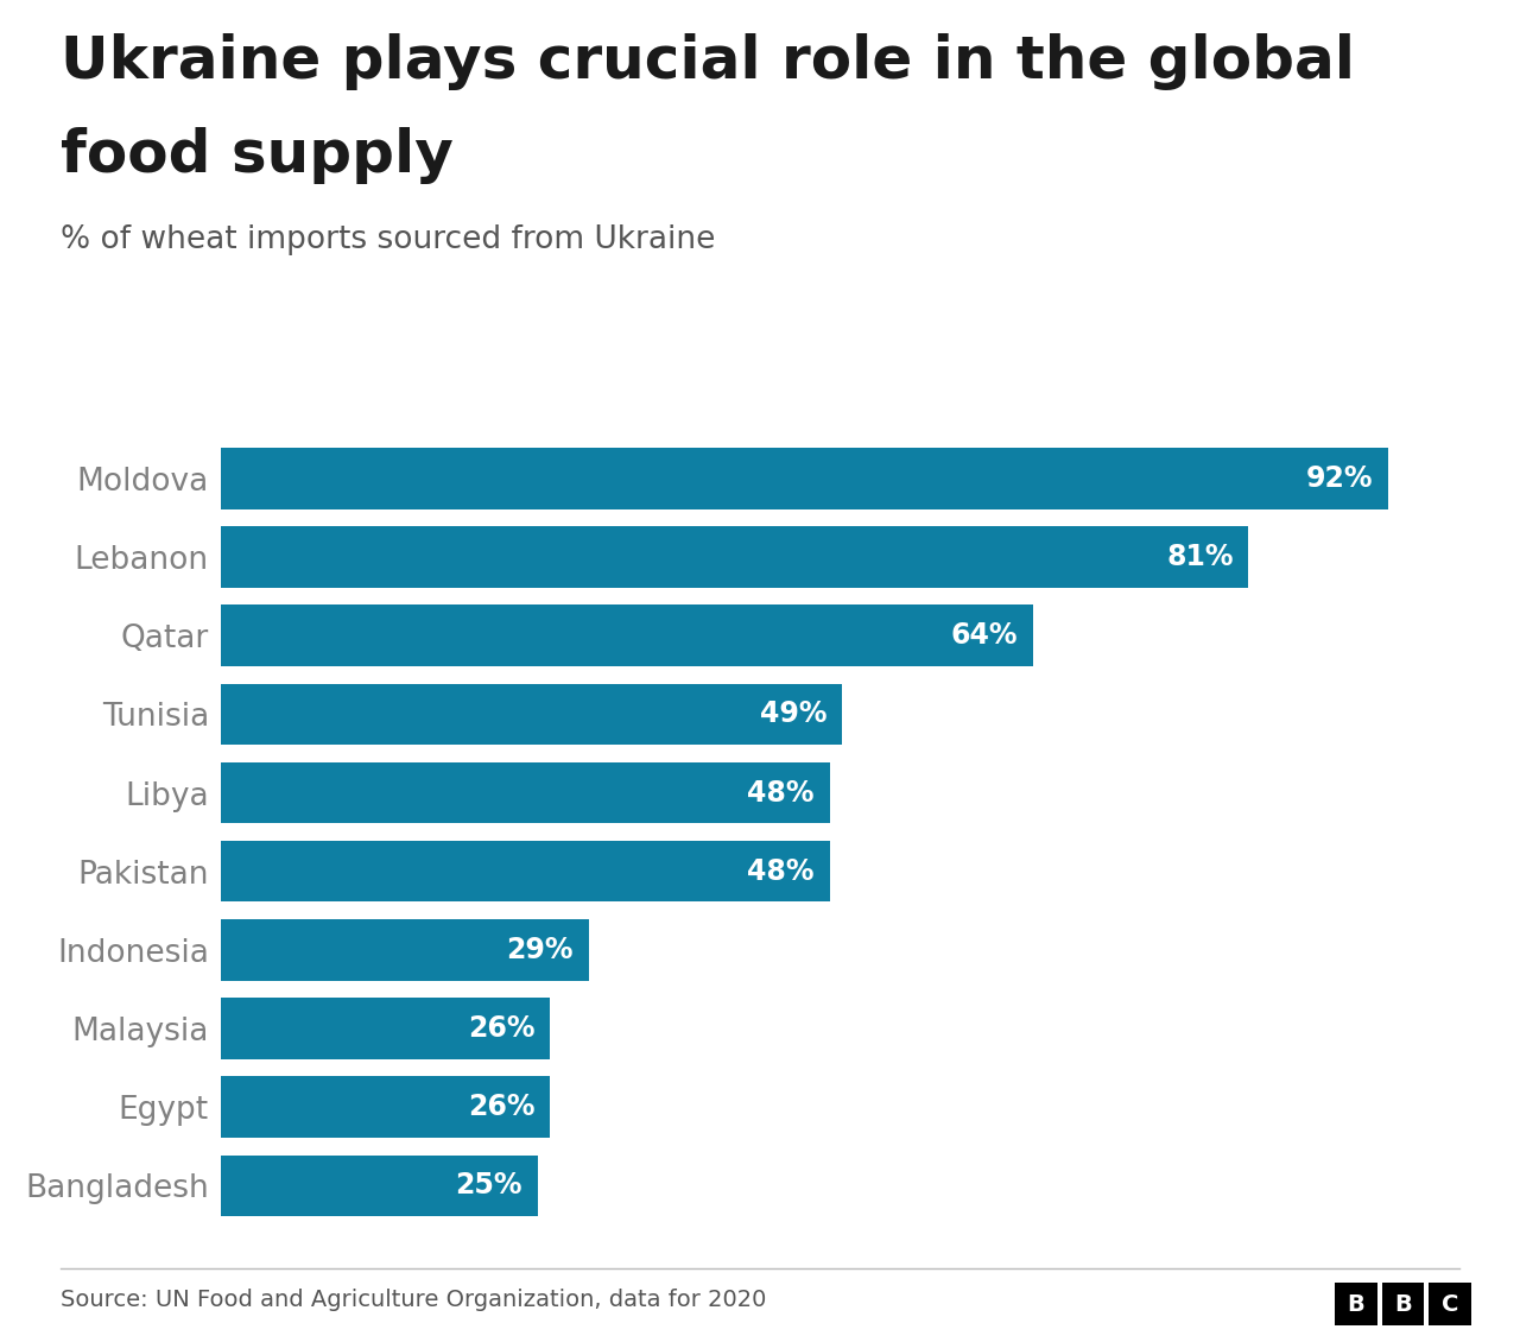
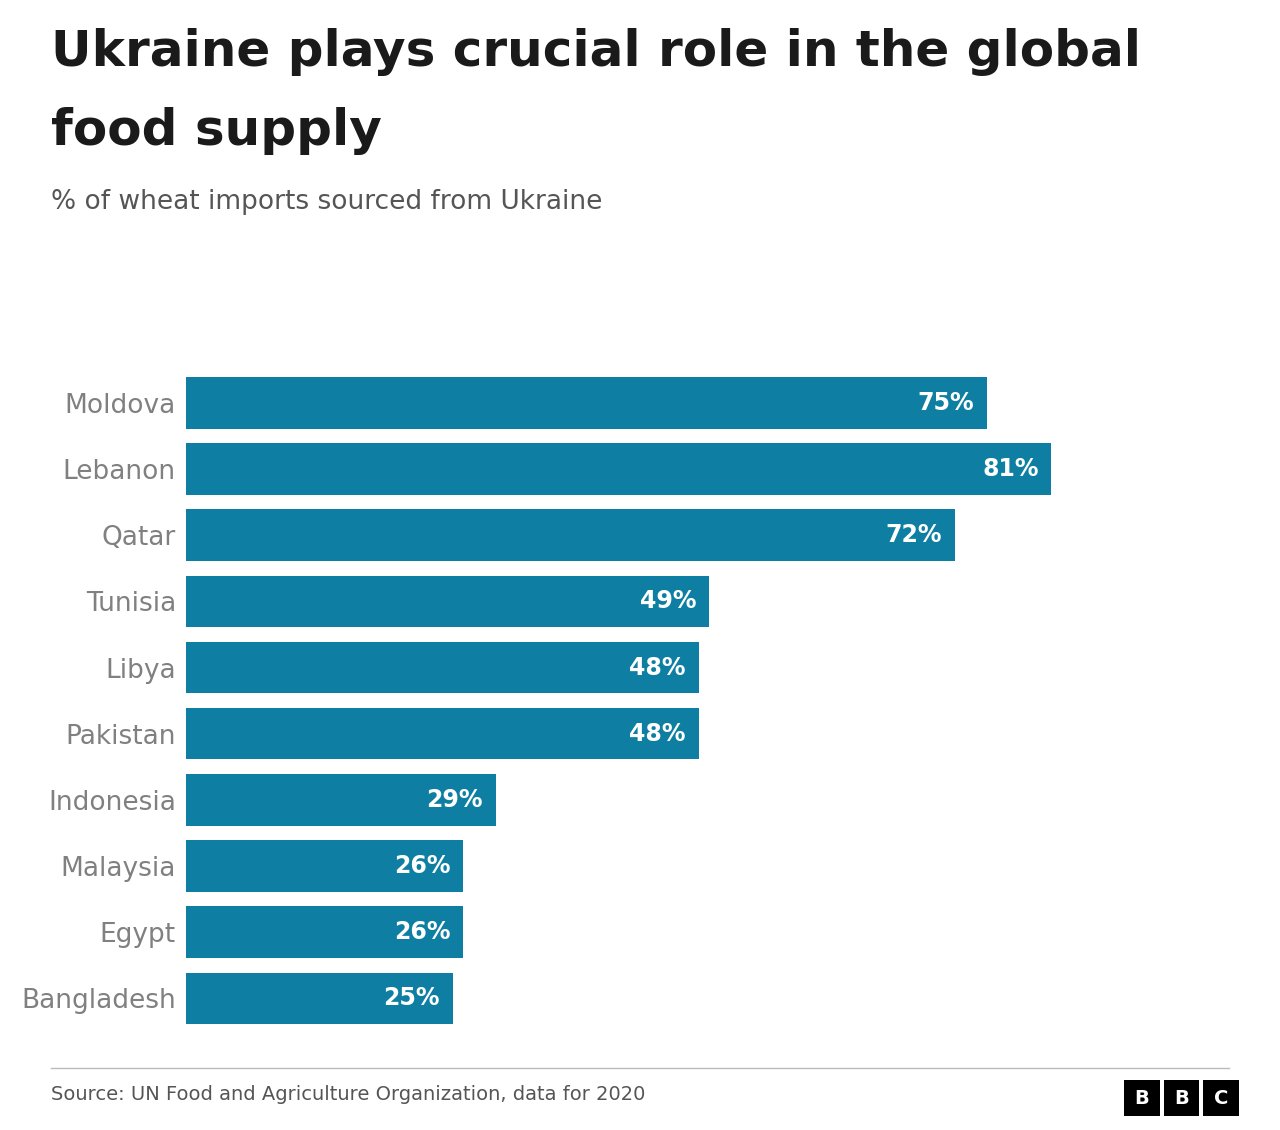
Moldova: 92% -> 75%
Qatar: 64% -> 72%
